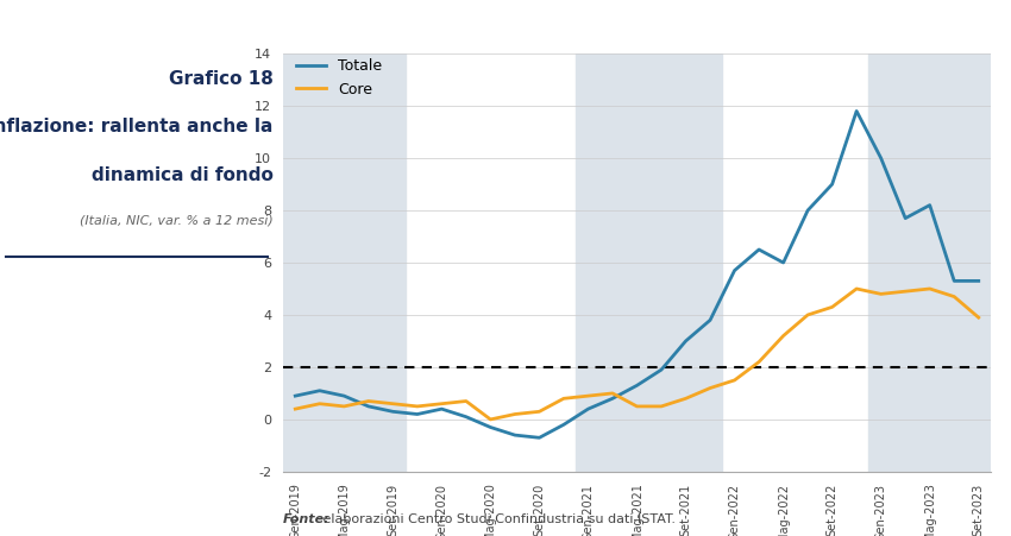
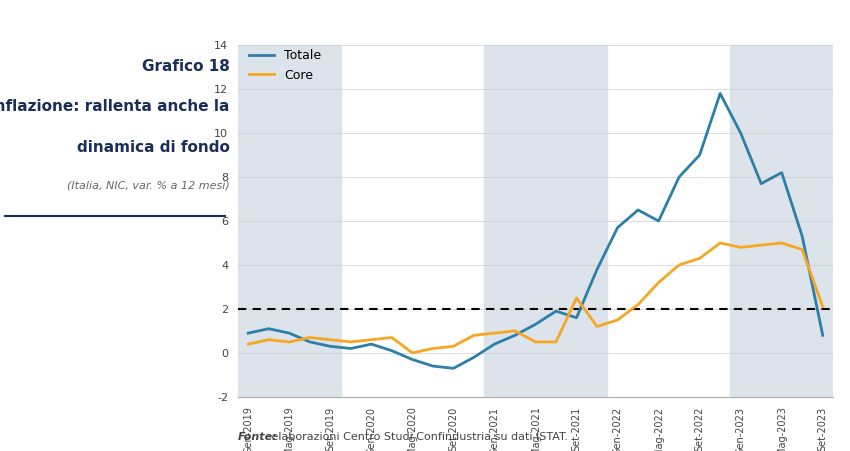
Totale/Set-2021: 3.0 -> 1.6
Core/Set-2021: 0.8 -> 2.5
Totale/Set-2023: 5.3 -> 0.8
Core/Set-2023: 3.9 -> 2.1
